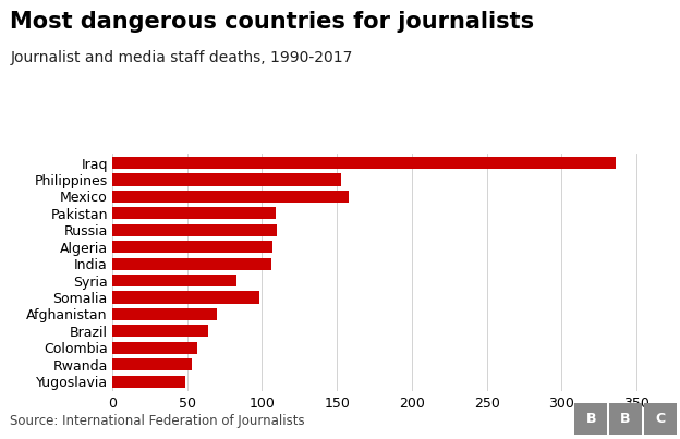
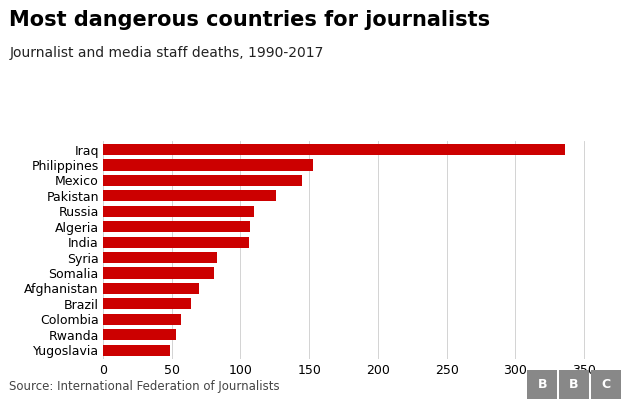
Mexico: 158 -> 145
Pakistan: 109 -> 126
Somalia: 98 -> 81
